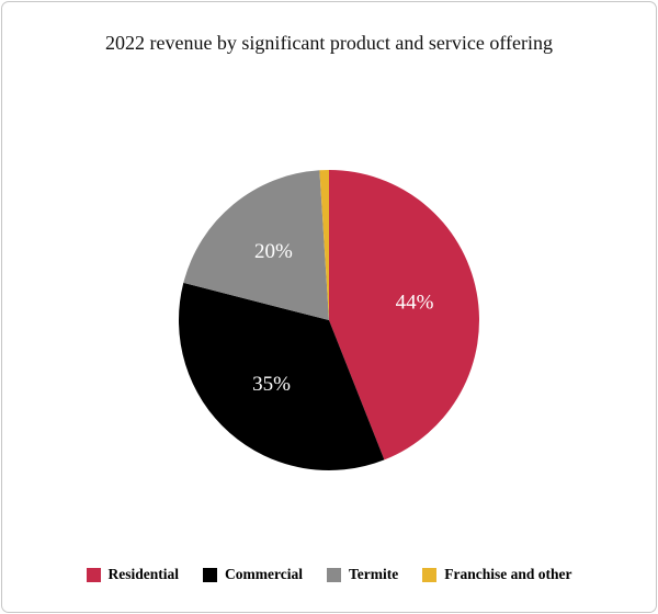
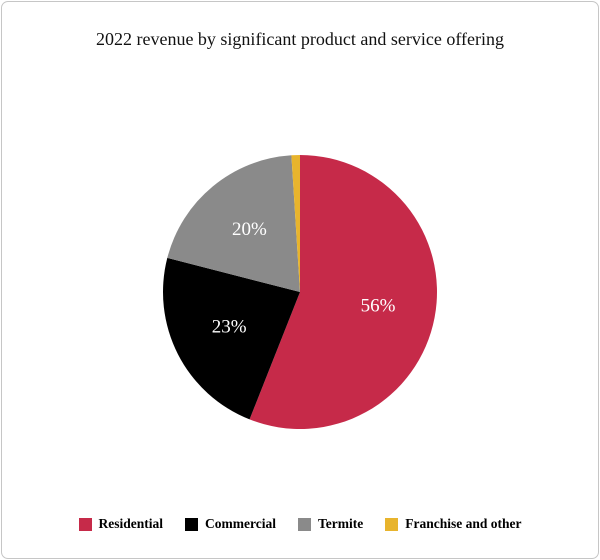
Residential: 44% -> 56%
Commercial: 35% -> 23%
